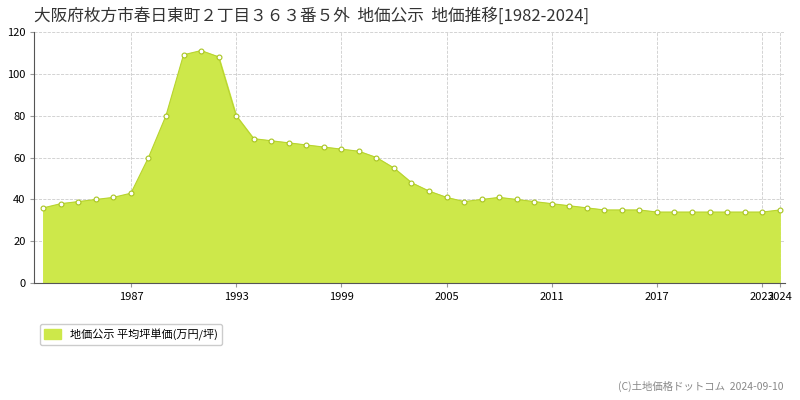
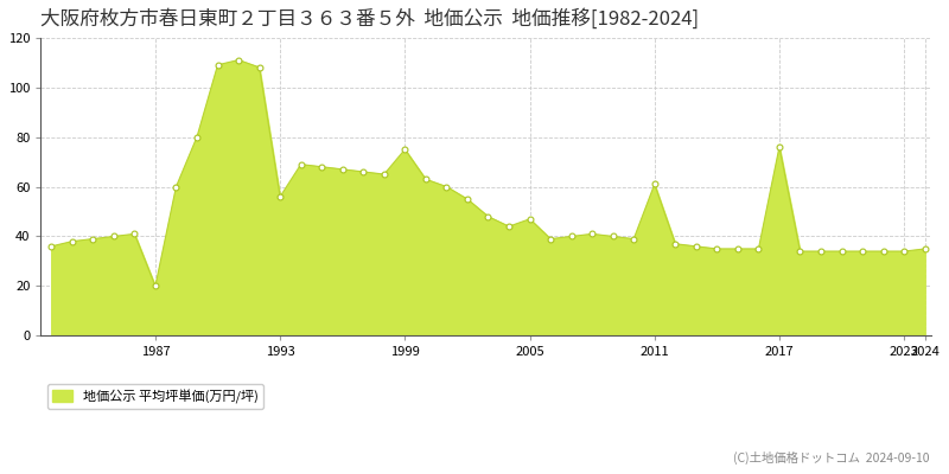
1987: 43 -> 20
1993: 80 -> 56
1999: 64 -> 75
2005: 41 -> 47
2011: 38 -> 61
2017: 34 -> 76
